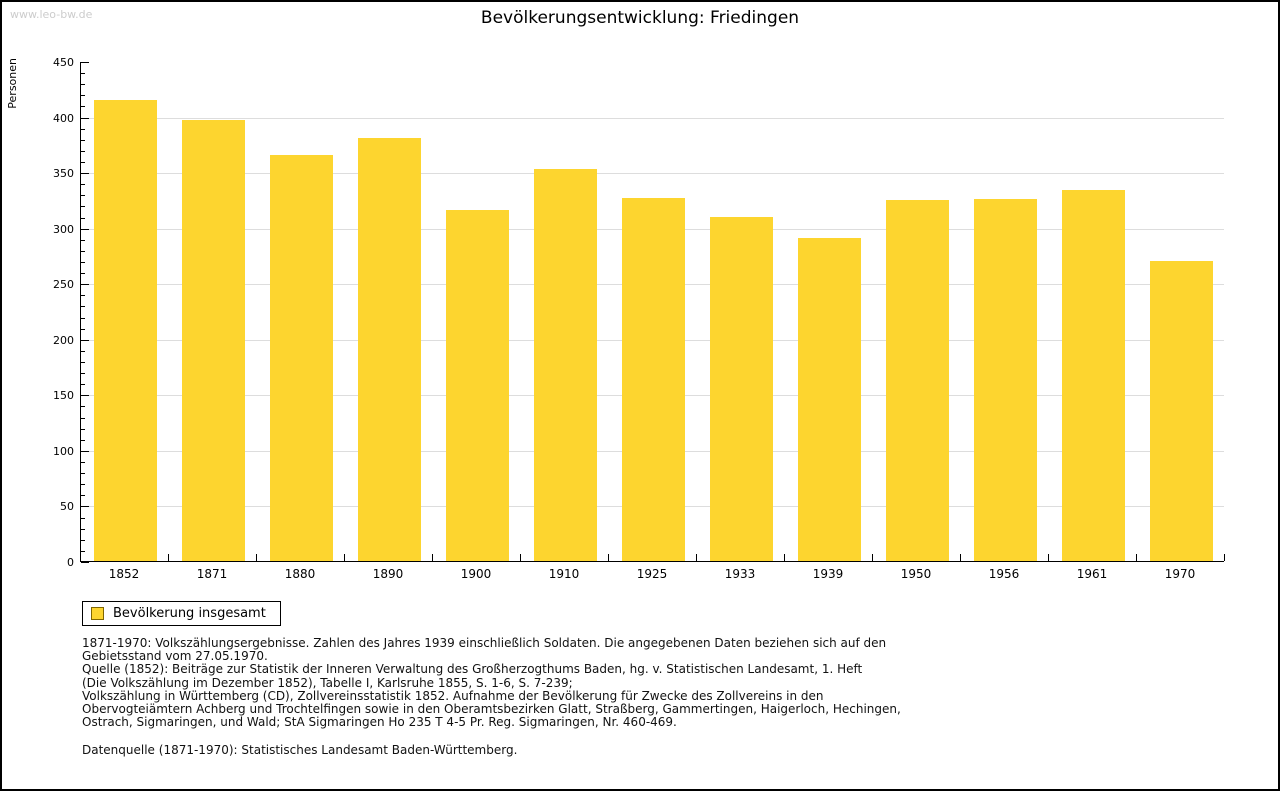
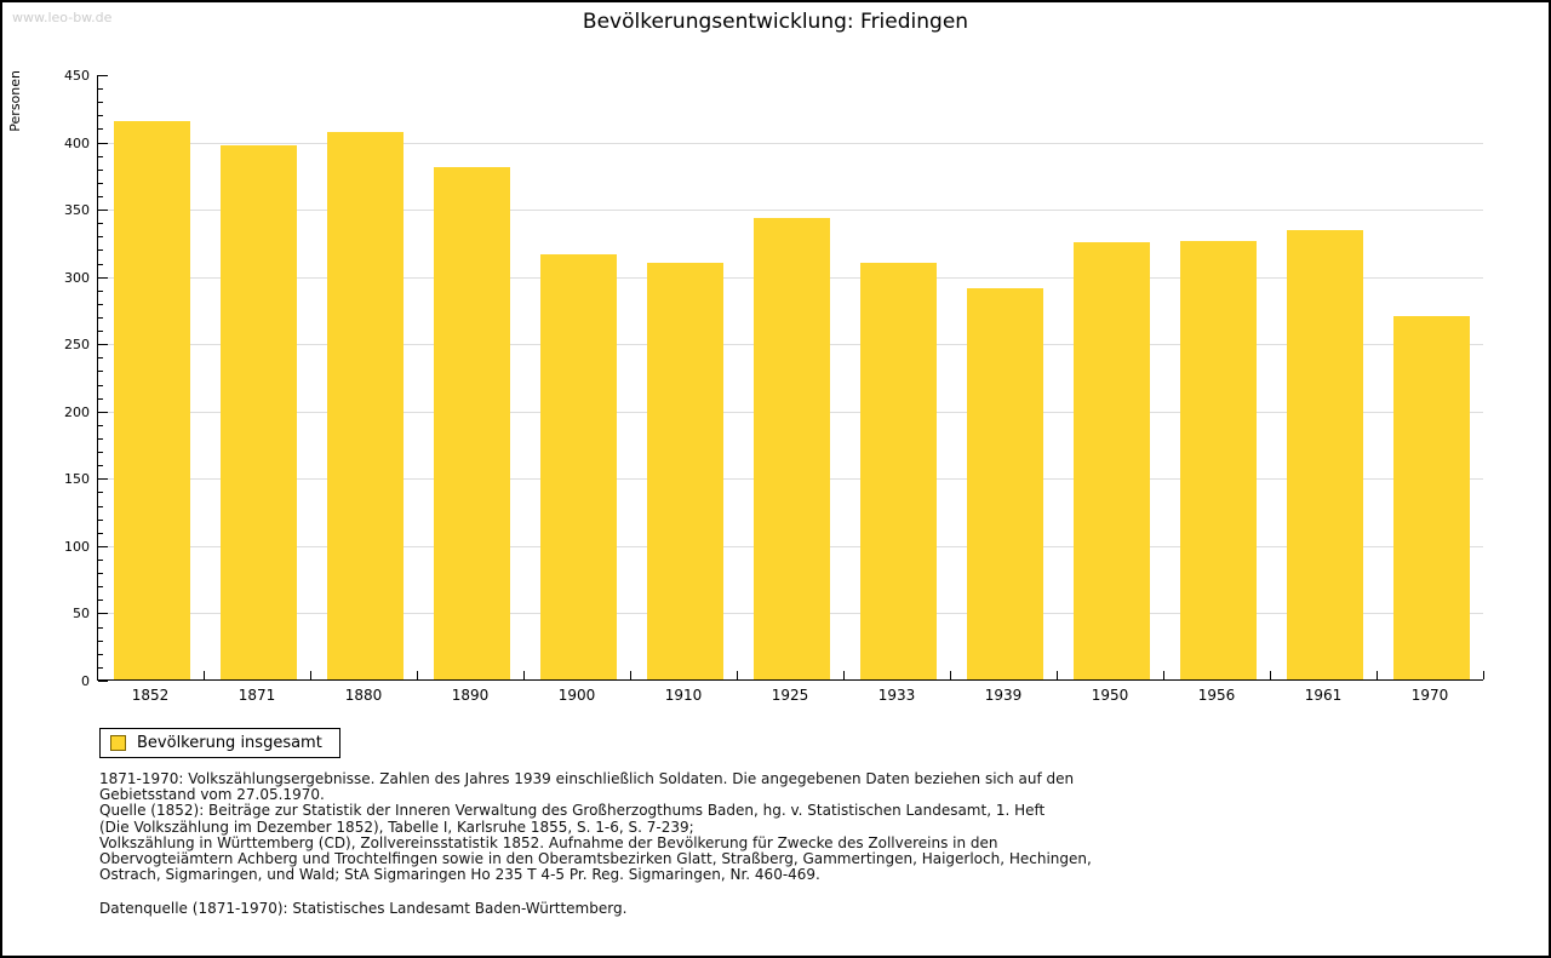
1880: 365 -> 407
1910: 353 -> 310
1925: 327 -> 343
